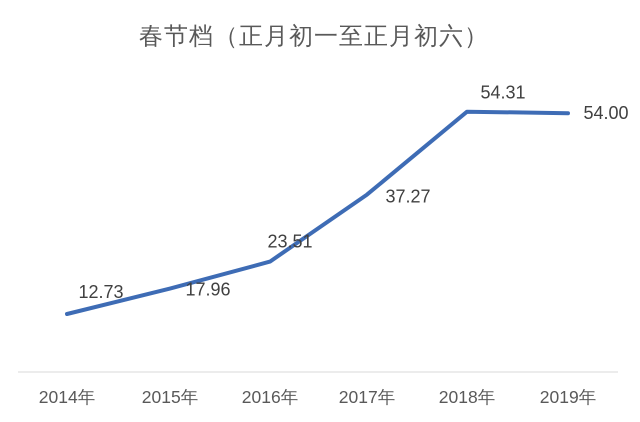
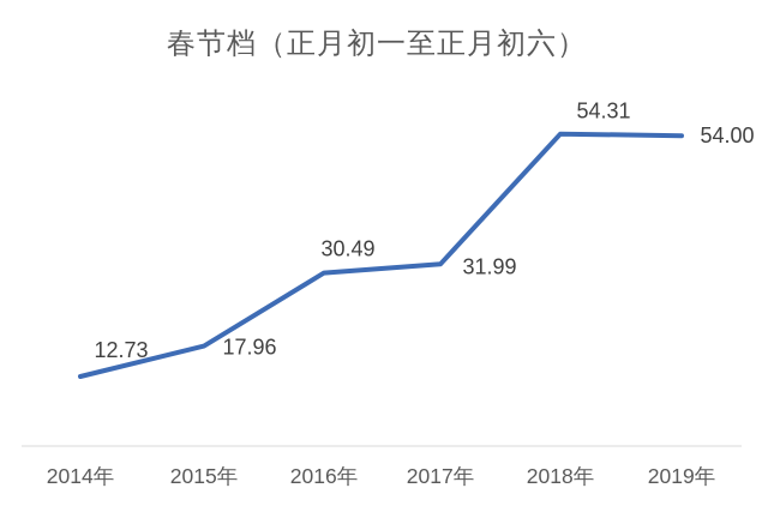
2016年: 23.51 -> 30.49
2017年: 37.27 -> 31.99
